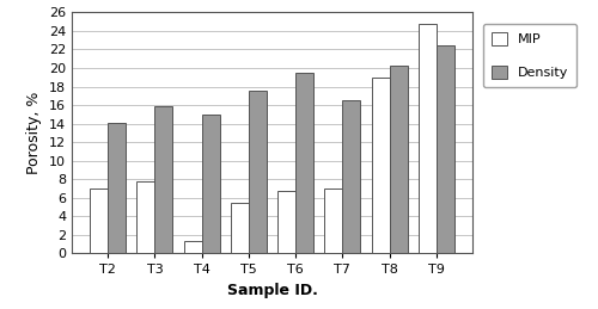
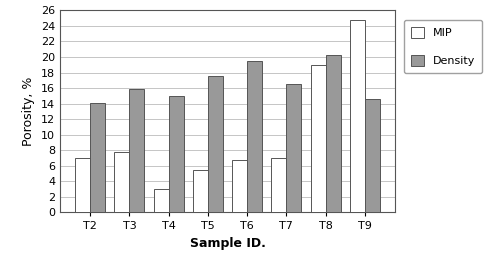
MIP/T4: 1.3 -> 3.0
Density/T9: 22.4 -> 14.6
